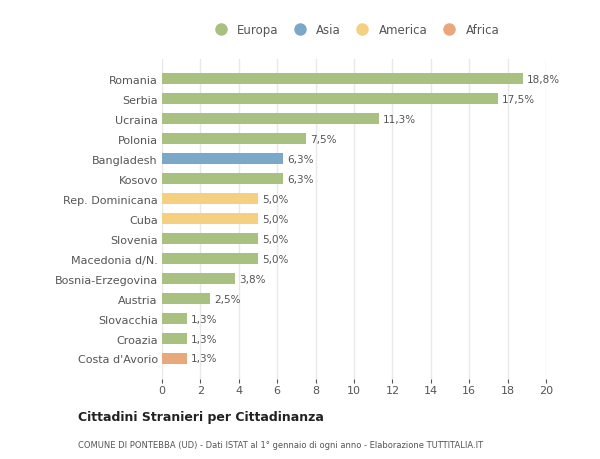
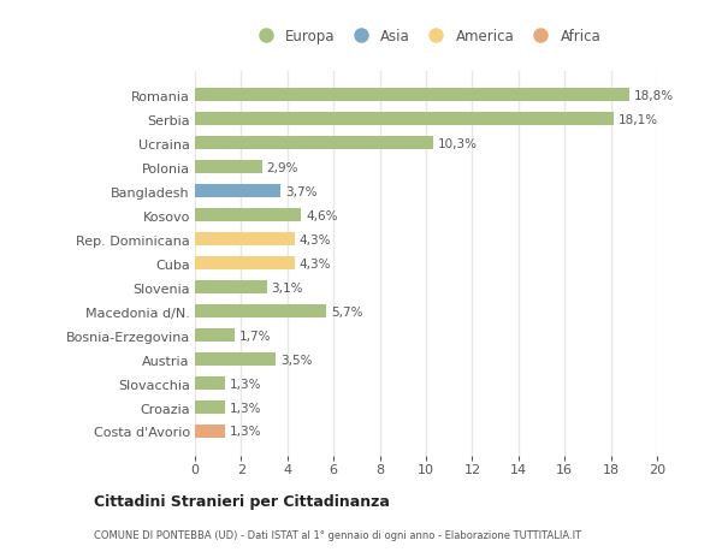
Serbia: 17,5% -> 18,1%
Ucraina: 11,3% -> 10,3%
Polonia: 7,5% -> 2,9%
Bangladesh: 6,3% -> 3,7%
Kosovo: 6,3% -> 4,6%
Rep. Dominicana: 5,0% -> 4,3%
Cuba: 5,0% -> 4,3%
Slovenia: 5,0% -> 3,1%
Macedonia d/N.: 5,0% -> 5,7%
Bosnia-Erzegovina: 3,8% -> 1,7%
Austria: 2,5% -> 3,5%
